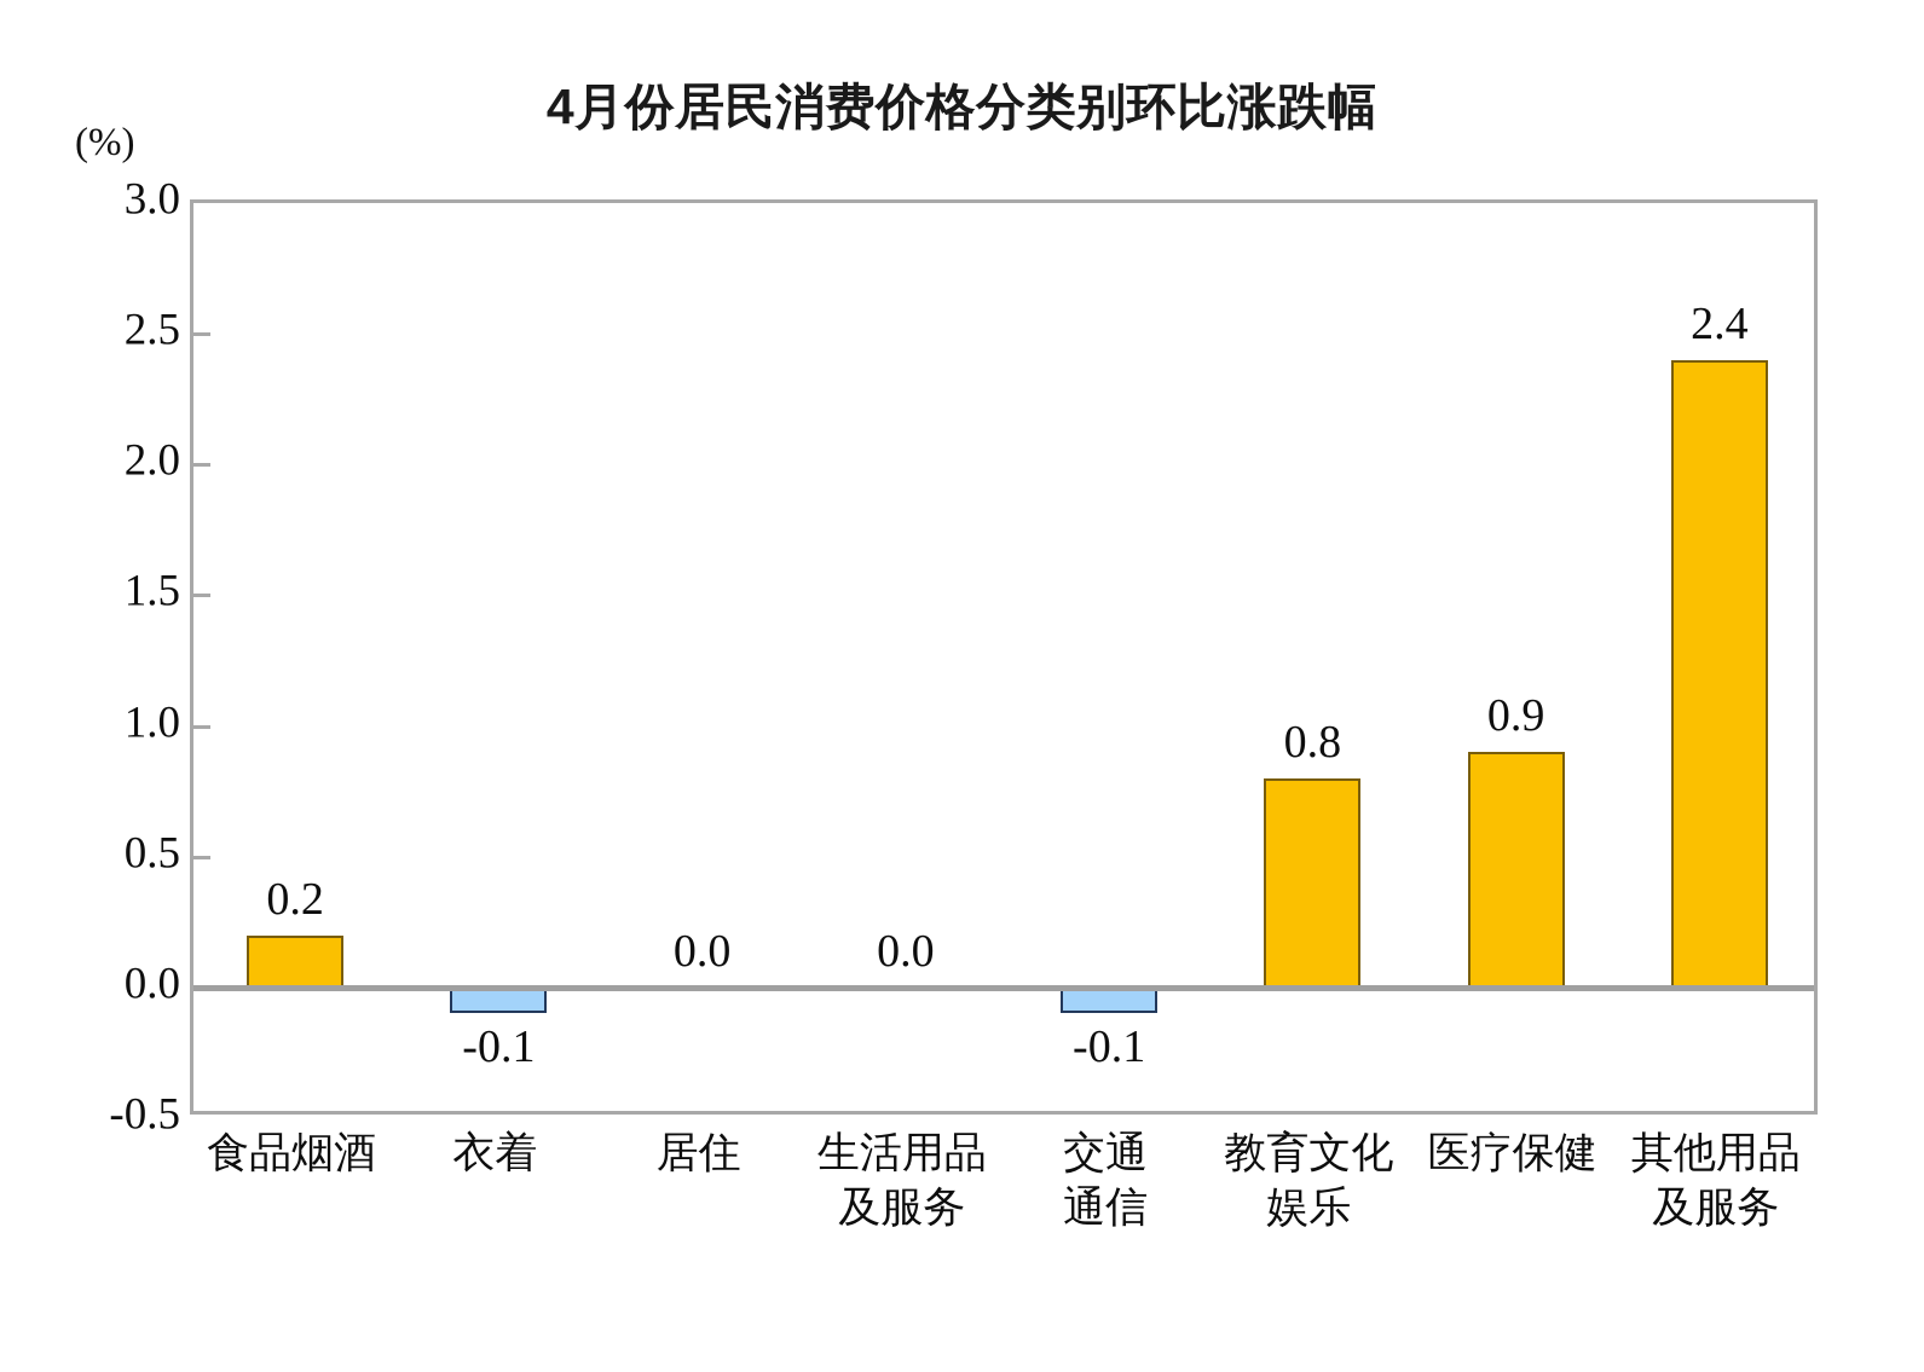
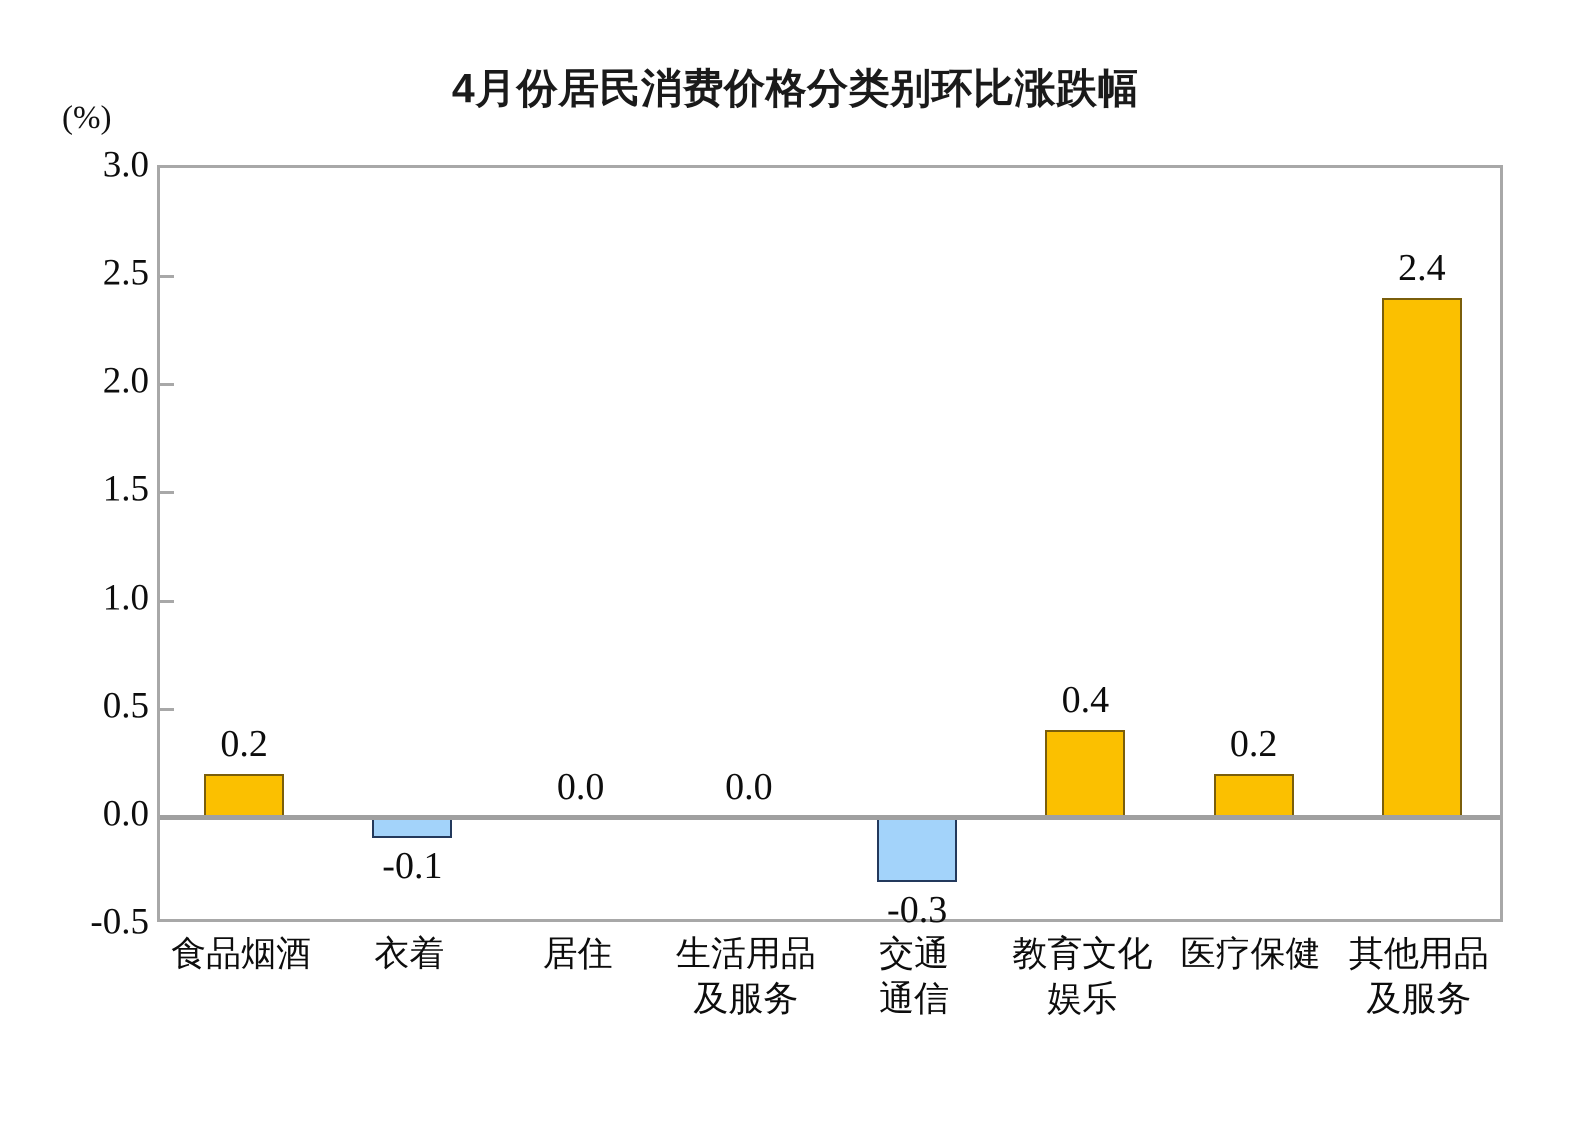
交通 通信: -0.1 -> -0.3
教育文化 娱乐: 0.8 -> 0.4
医疗保健: 0.9 -> 0.2
